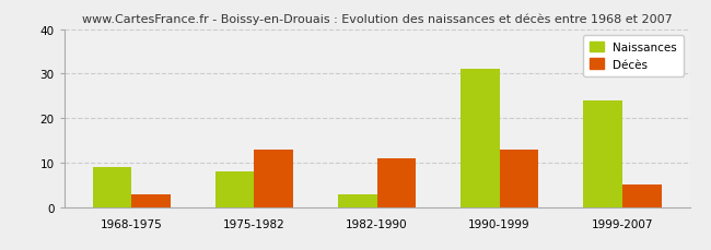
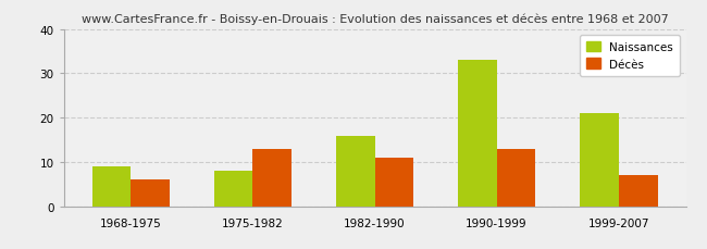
Décès/1968-1975: 3 -> 6
Naissances/1982-1990: 3 -> 16
Naissances/1990-1999: 31 -> 33
Naissances/1999-2007: 24 -> 21
Décès/1999-2007: 5 -> 7
